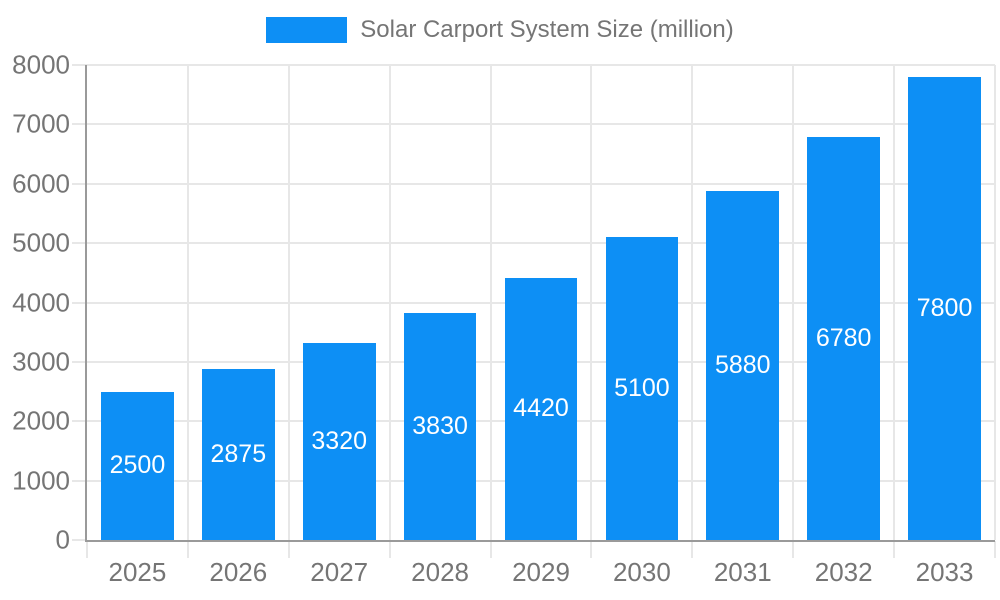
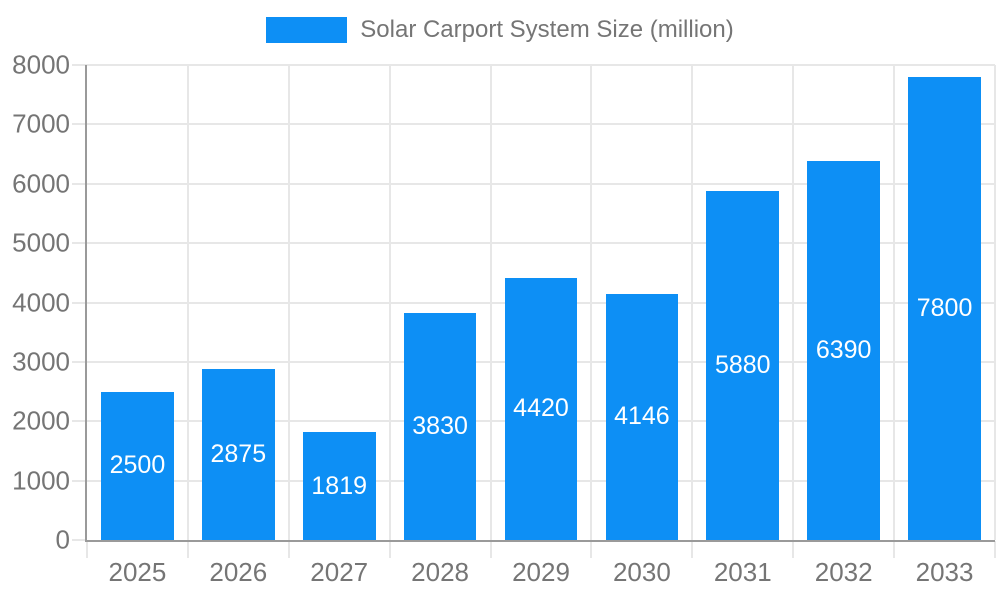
2027: 3320 -> 1819
2030: 5100 -> 4146
2032: 6780 -> 6390
